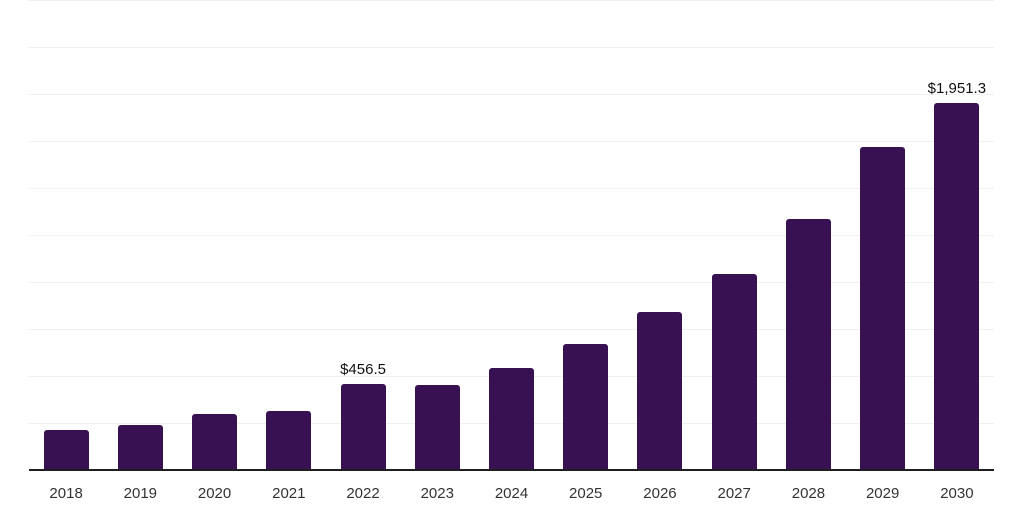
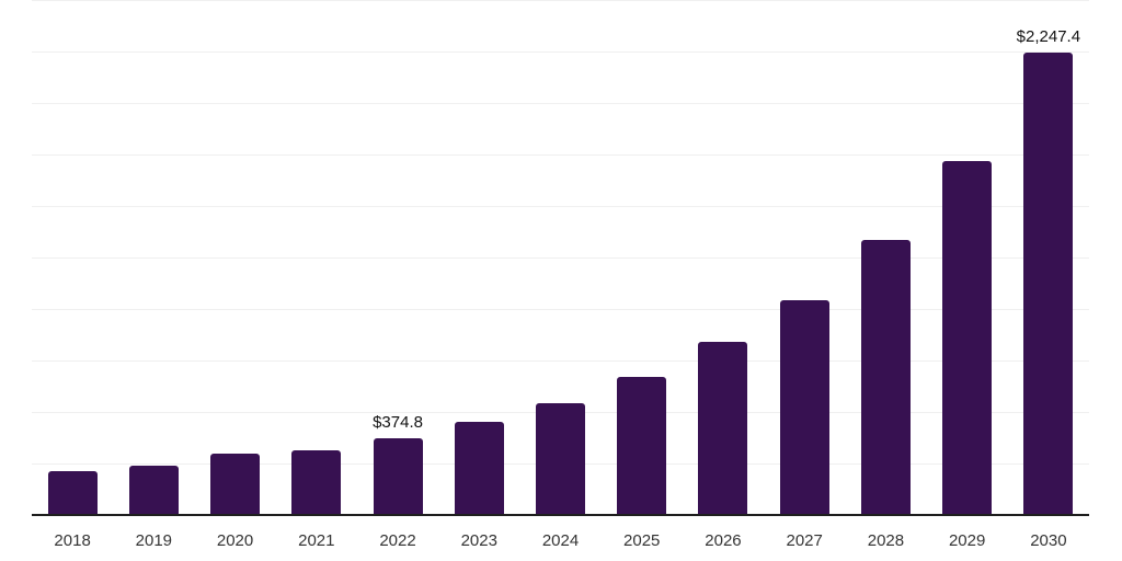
2022: $456.5 -> $374.8
2030: $1,951.3 -> $2,247.4
